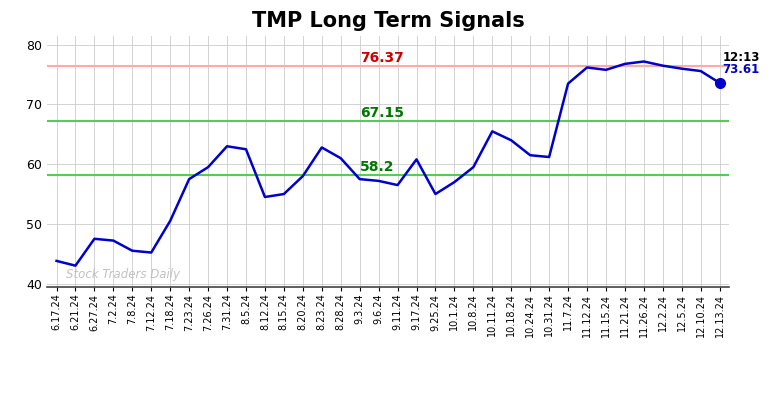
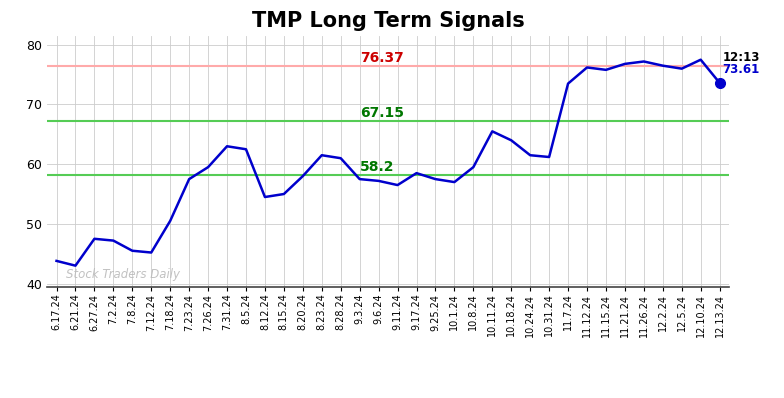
8.23.24: 62.8 -> 61.5
9.17.24: 60.8 -> 58.5
9.25.24: 55.0 -> 57.5
12.10.24: 75.6 -> 77.5
